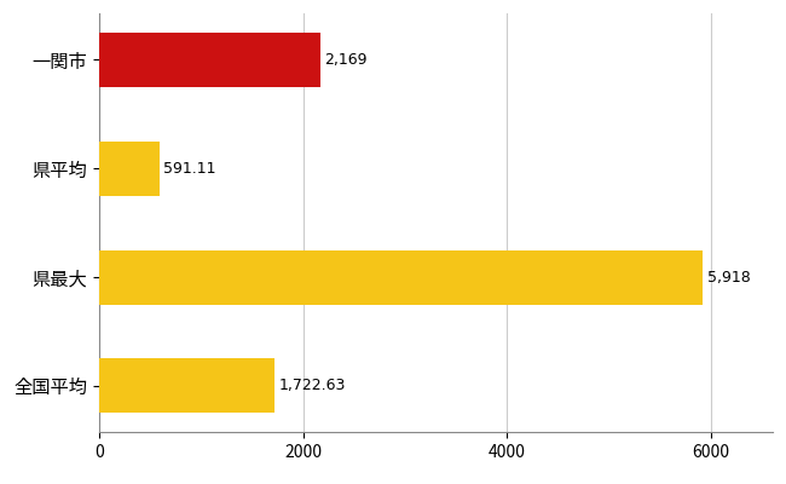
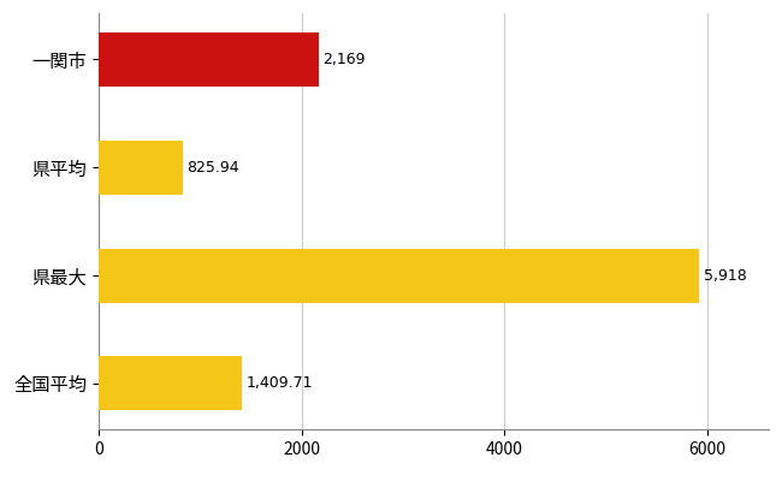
県平均: 591.11 -> 825.94
全国平均: 1,722.63 -> 1,409.71
